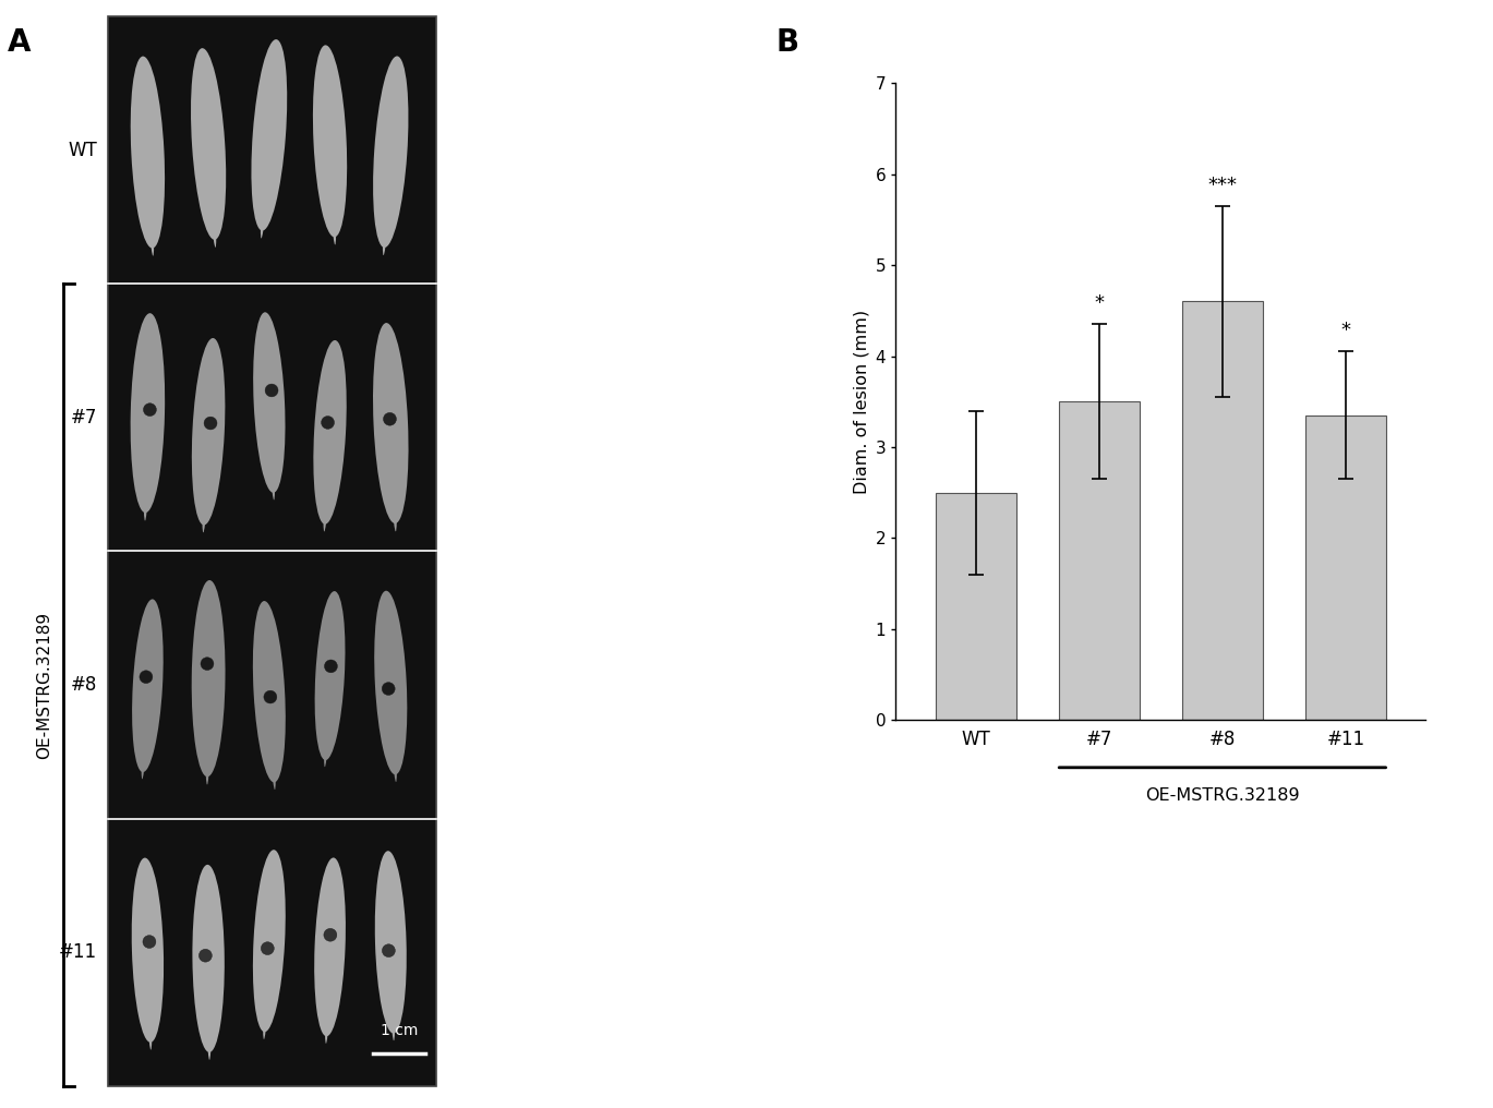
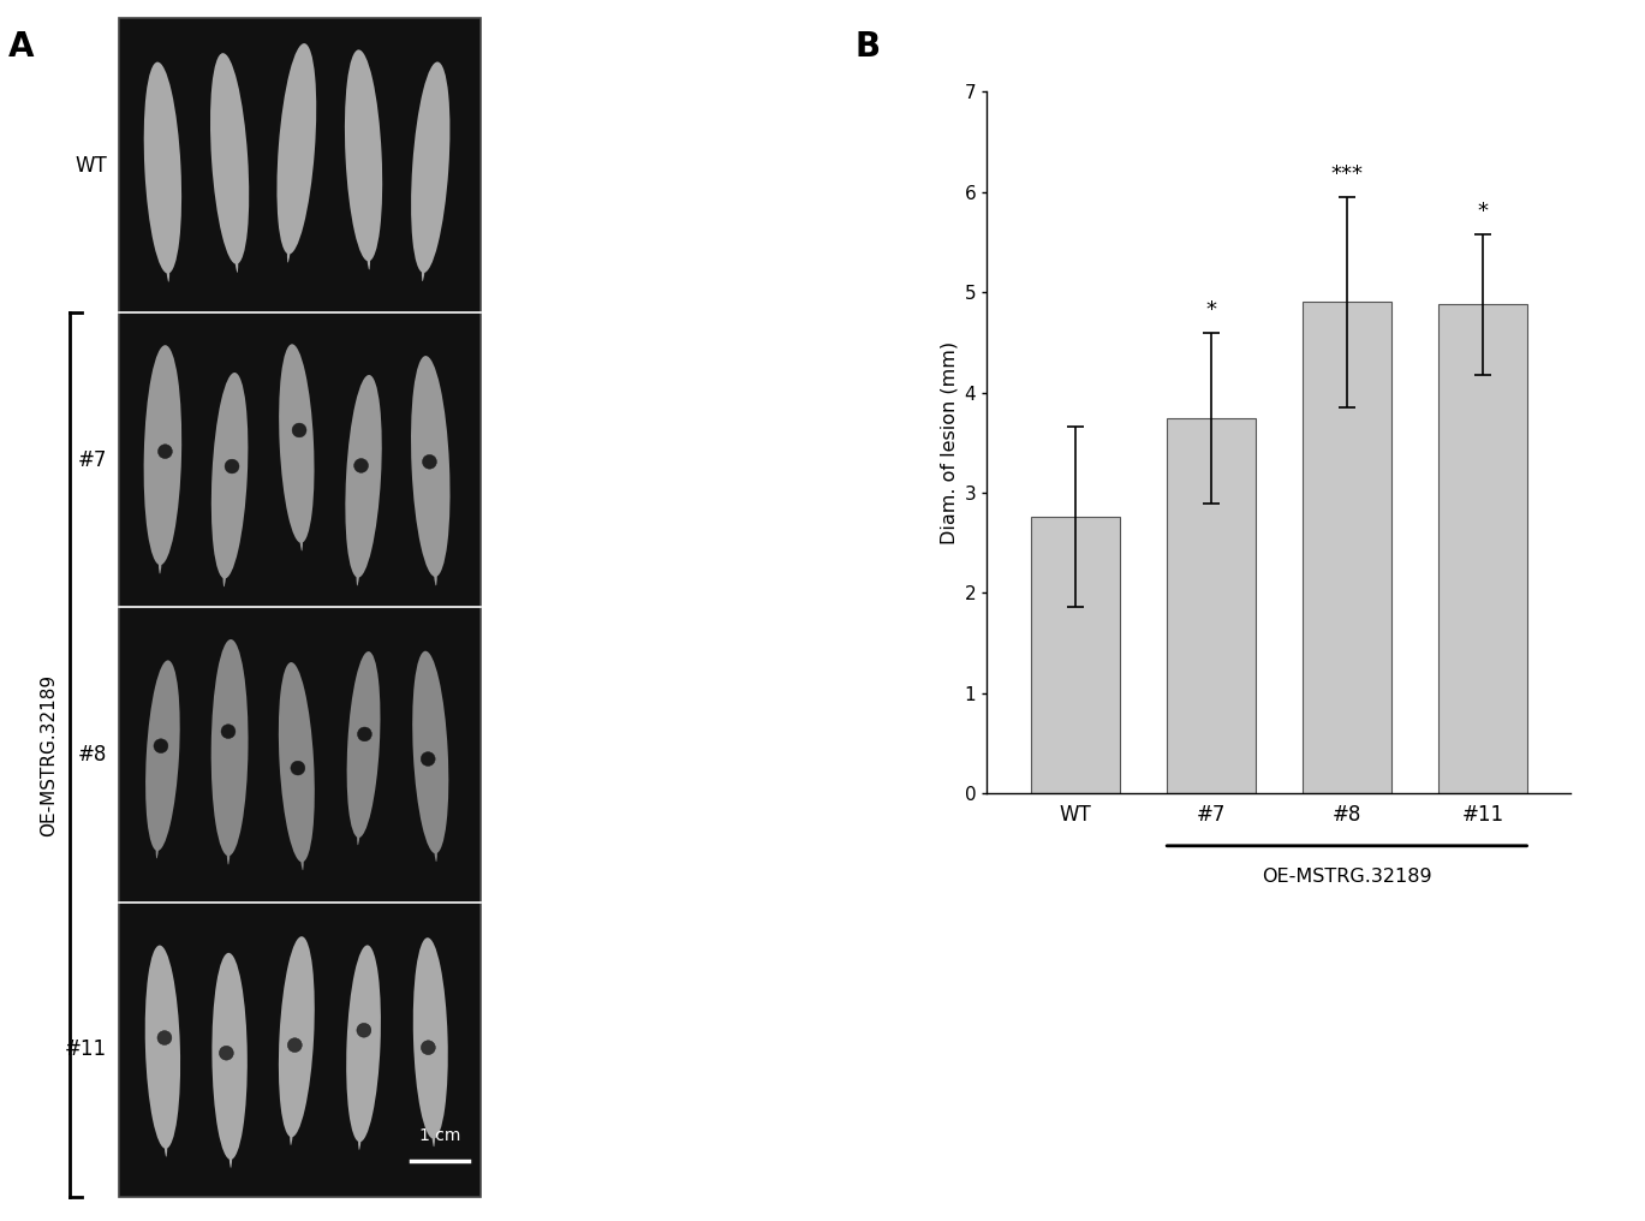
WT: 2.50 -> 2.76
#7: 3.50 -> 3.74
#8: 4.60 -> 4.90
#11: 3.35 -> 4.88
